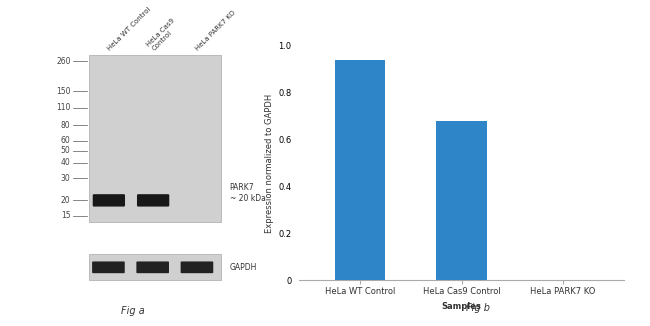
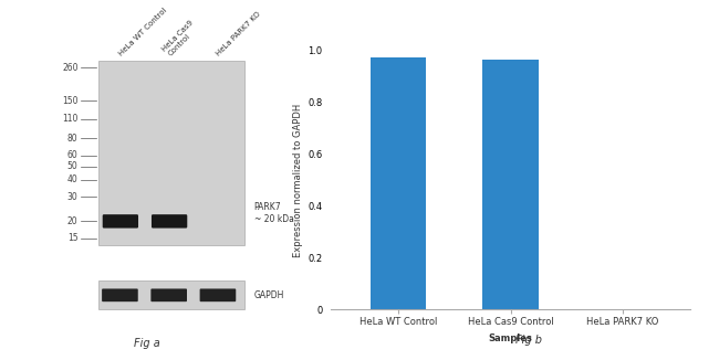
HeLa WT Control: 0.940 -> 0.972
HeLa Cas9 Control: 0.680 -> 0.963
